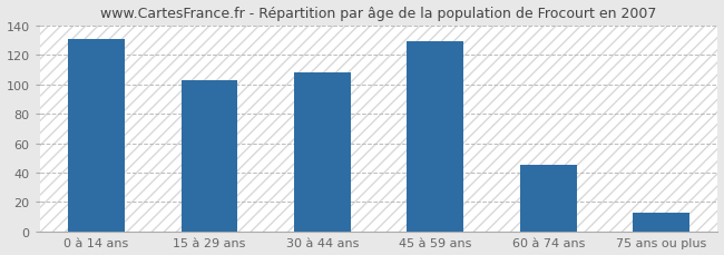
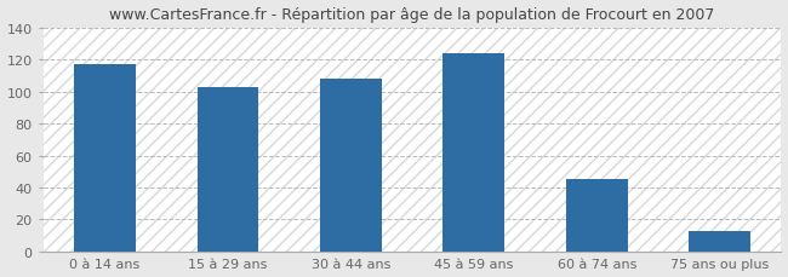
0 à 14 ans: 131 -> 117
45 à 59 ans: 129 -> 124
